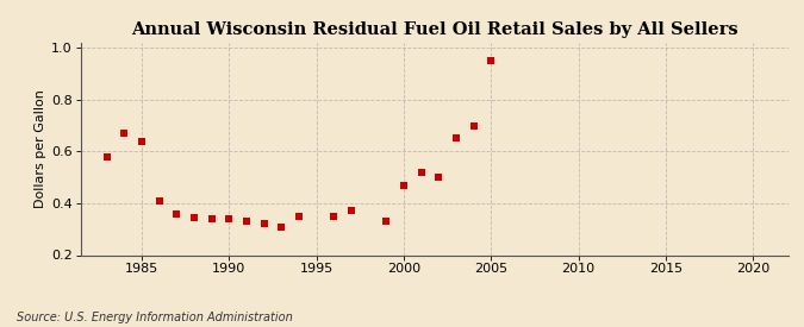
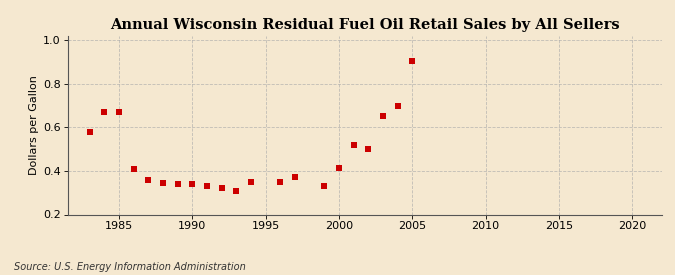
1985: 0.640 -> 0.670
2000: 0.470 -> 0.415
2005: 0.950 -> 0.905
